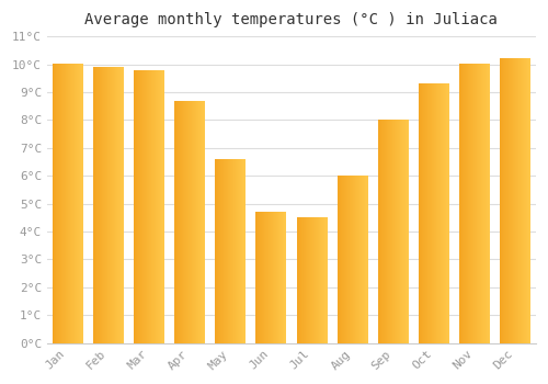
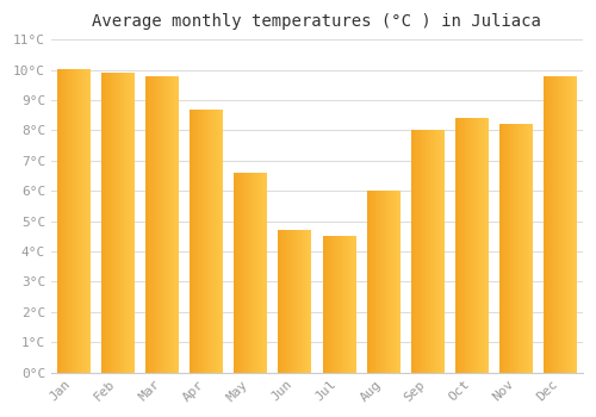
Oct: 9.3°C -> 8.4°C
Nov: 10.0°C -> 8.2°C
Dec: 10.2°C -> 9.8°C
